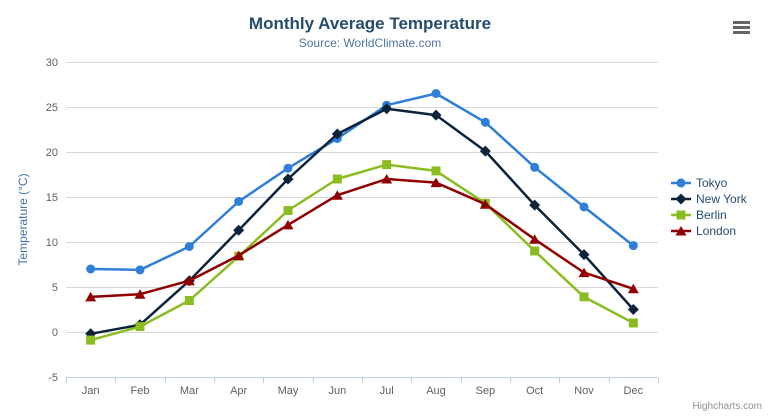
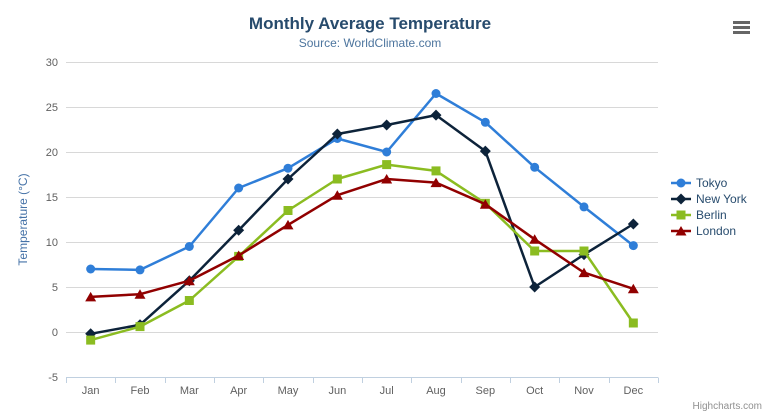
Tokyo/Apr: 14 -> 16
Tokyo/Jul: 25 -> 20
New York/Jul: 25 -> 23
New York/Oct: 14 -> 5
Berlin/Nov: 4 -> 9
New York/Dec: 2 -> 12
